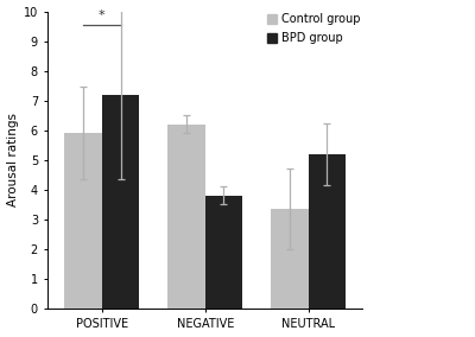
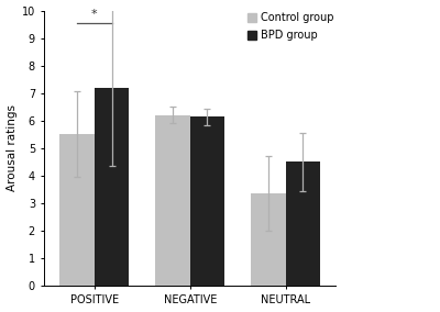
Control group/POSITIVE: 5.90 -> 5.50
BPD group/NEGATIVE: 3.80 -> 6.15
BPD group/NEUTRAL: 5.20 -> 4.50
